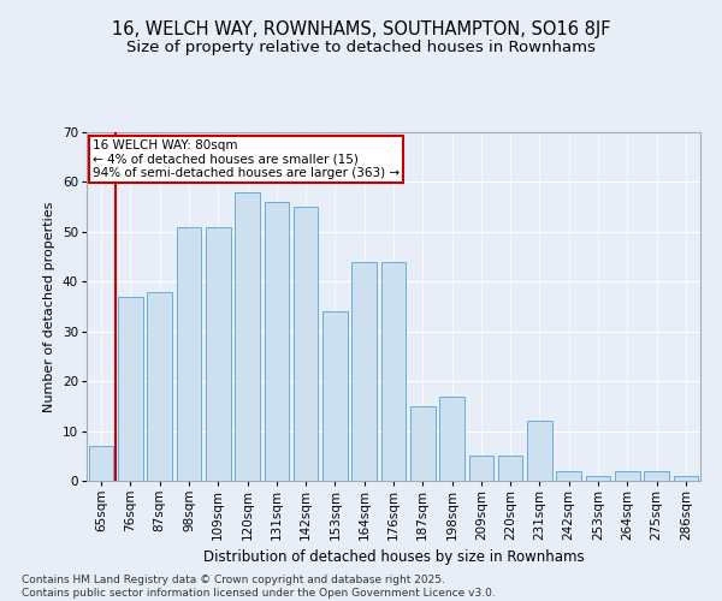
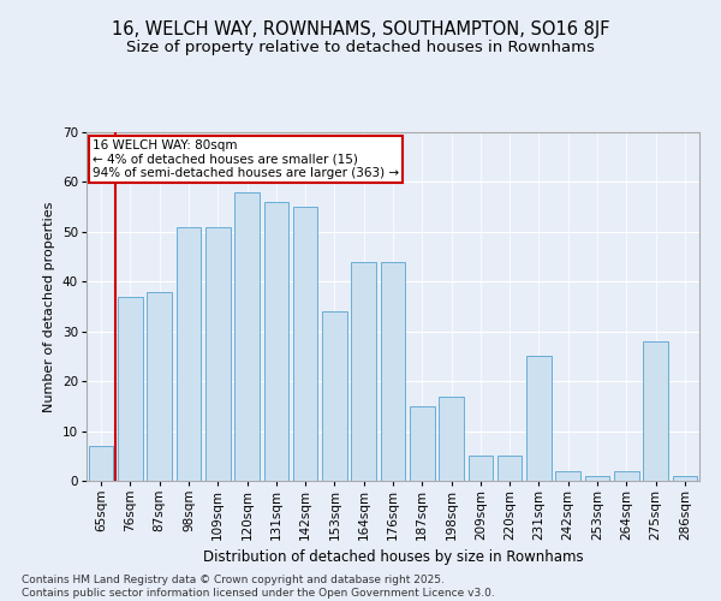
231sqm: 12 -> 25
275sqm: 2 -> 28
